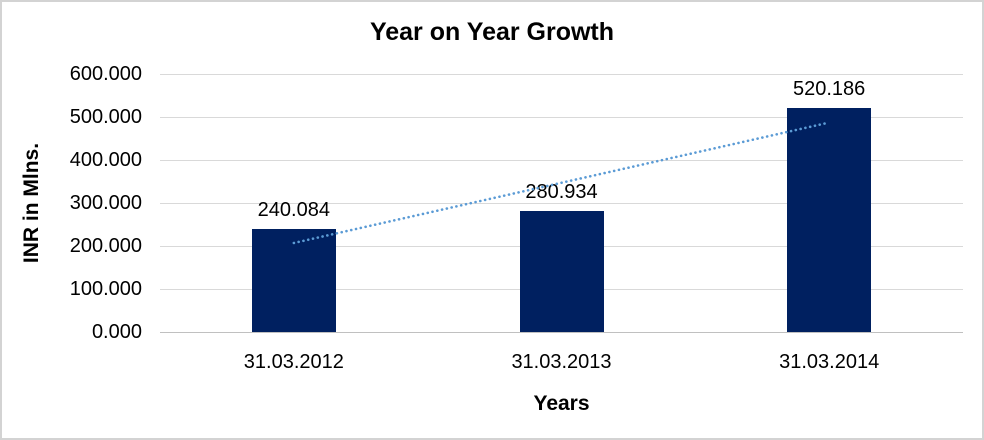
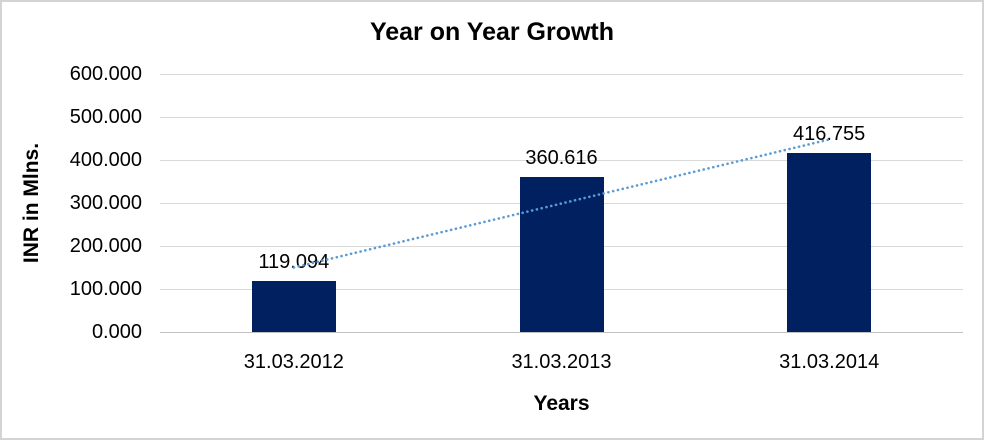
31.03.2012: 240.084 -> 119.094
31.03.2013: 280.934 -> 360.616
31.03.2014: 520.186 -> 416.755
